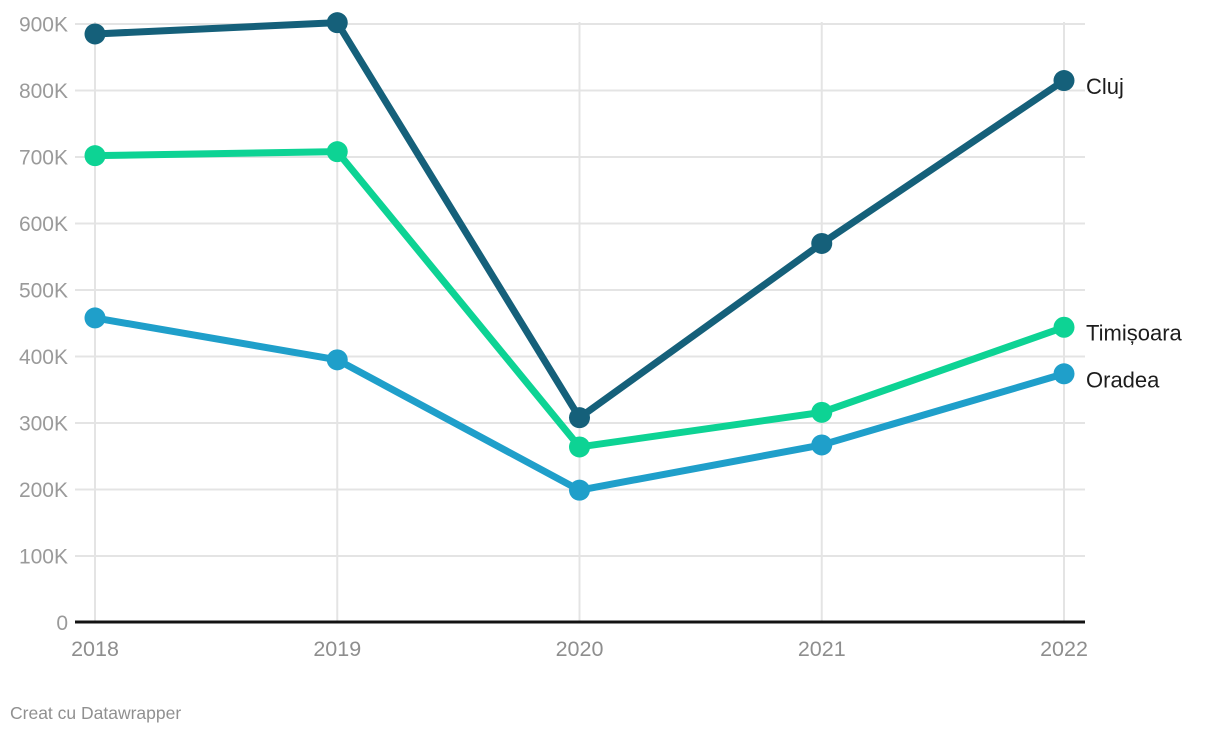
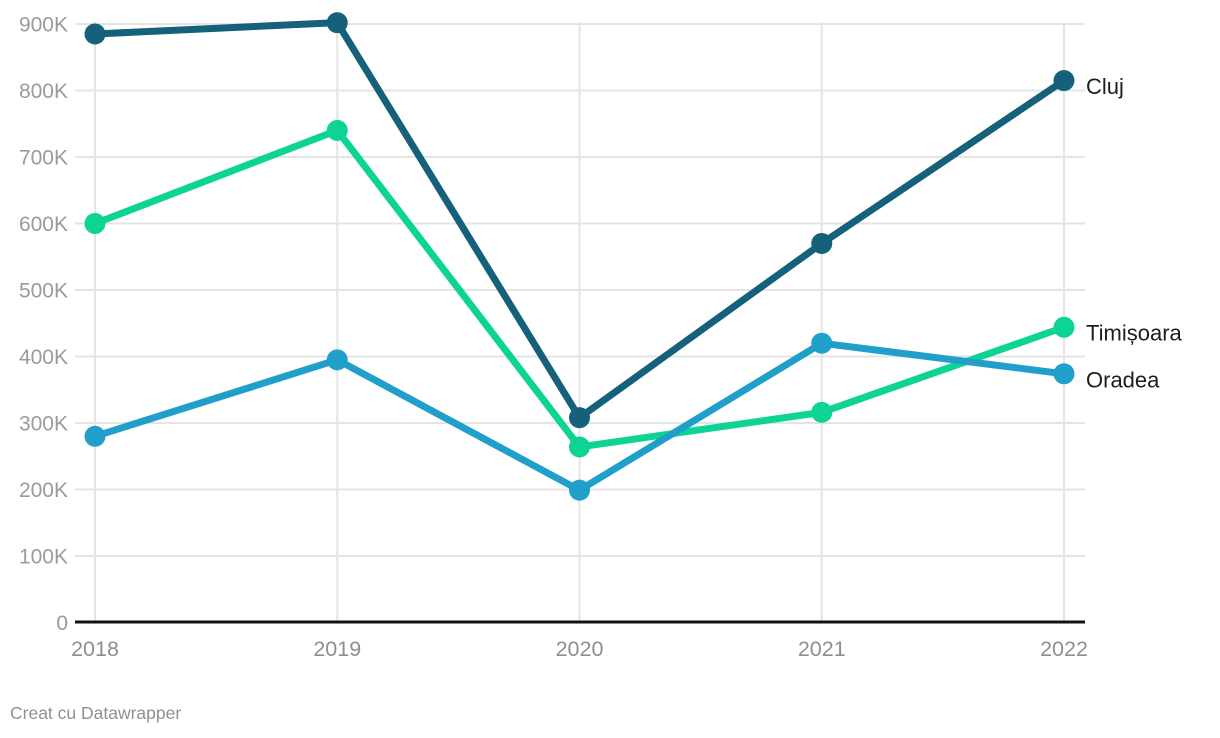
Timișoara/2018: 700K -> 600K
Oradea/2018: 460K -> 280K
Timișoara/2019: 710K -> 740K
Oradea/2021: 270K -> 420K
